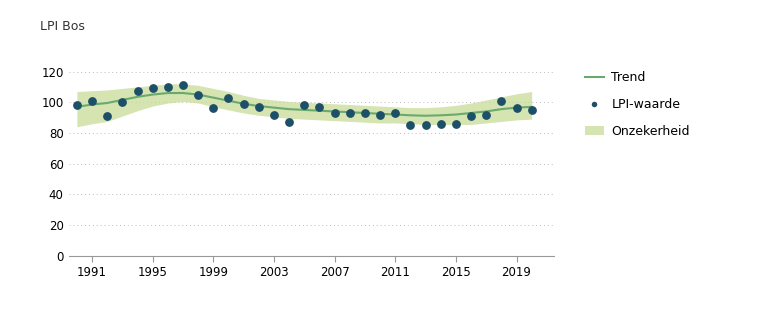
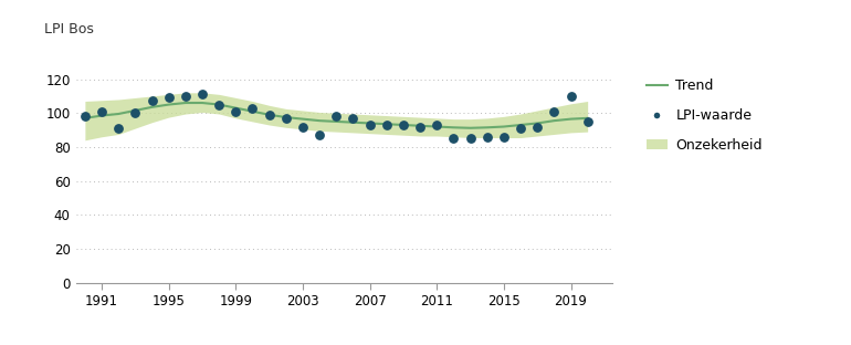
LPI-waarde/1999: 96 -> 101
LPI-waarde/2019: 96 -> 110
